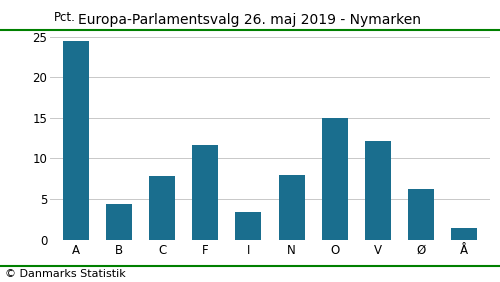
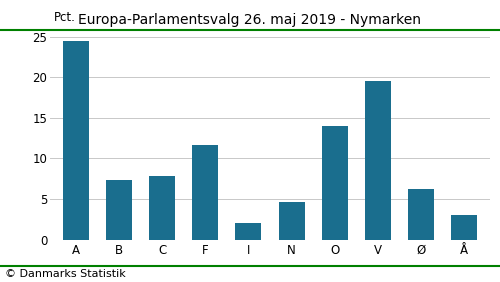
B: 4.4 -> 7.3
I: 3.4 -> 2.0
N: 8.0 -> 4.7
O: 15.0 -> 14.0
V: 12.2 -> 19.5
Å: 1.4 -> 3.1
